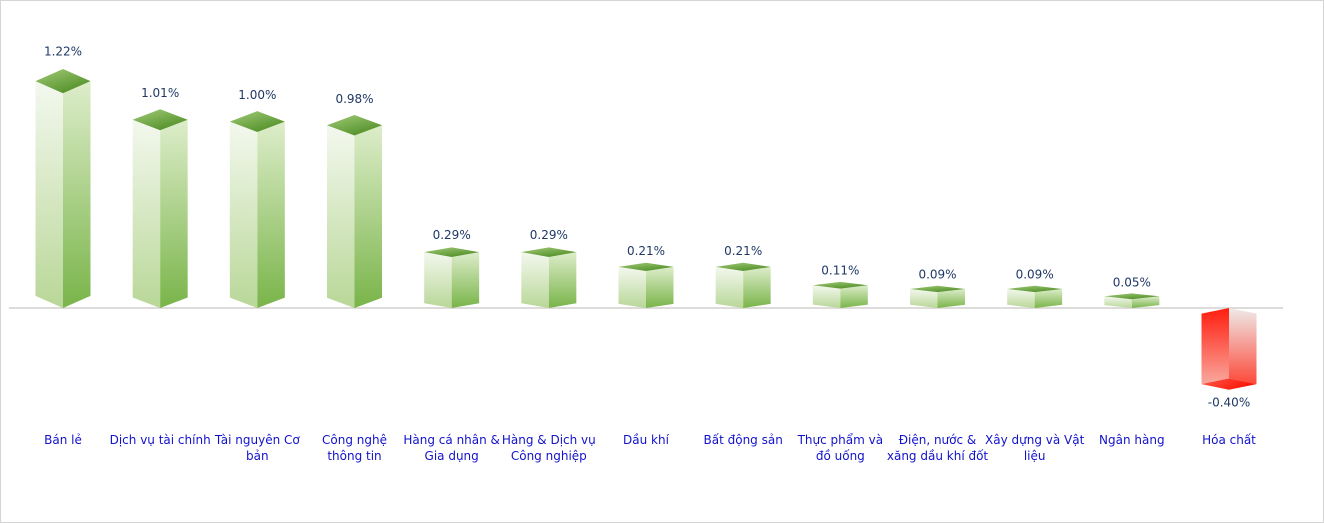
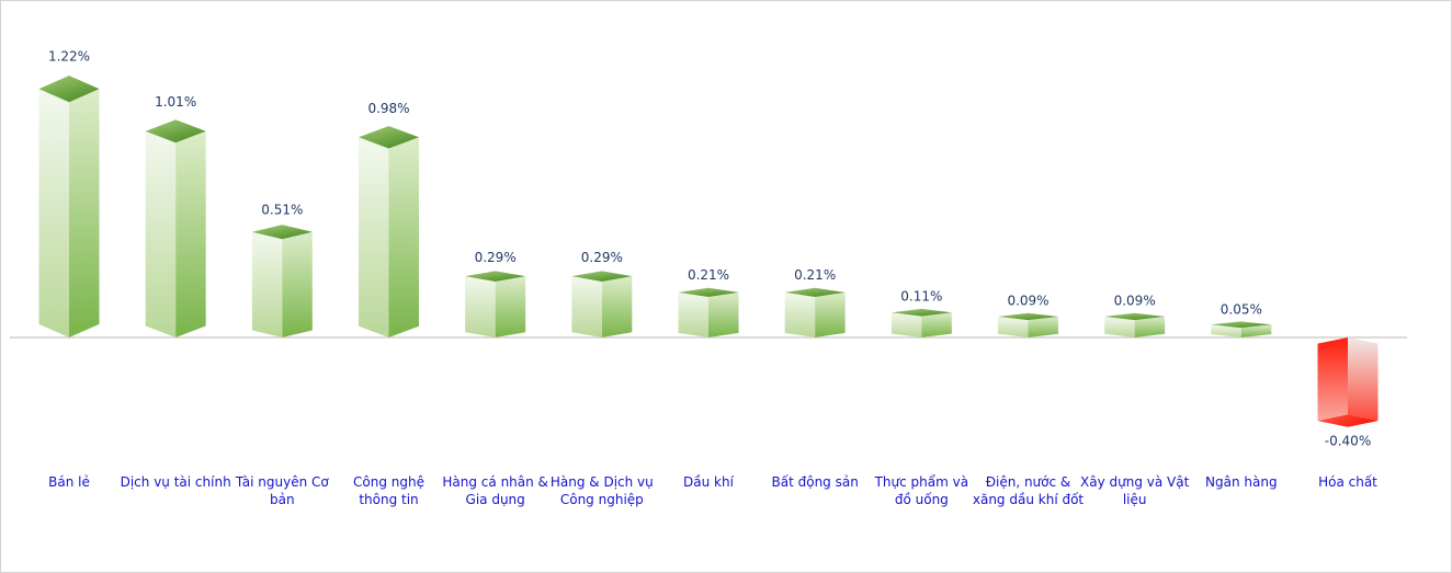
Tài nguyên Cơ bản: 1.00% -> 0.51%
